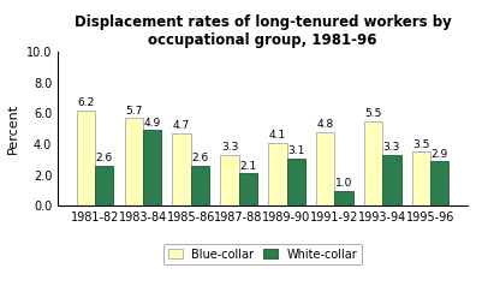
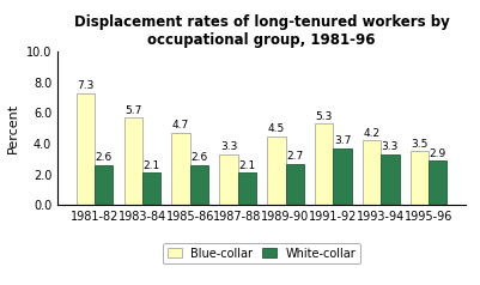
Blue-collar/1981-82: 6.2 -> 7.3
White-collar/1983-84: 4.9 -> 2.1
Blue-collar/1989-90: 4.1 -> 4.5
White-collar/1989-90: 3.1 -> 2.7
Blue-collar/1991-92: 4.8 -> 5.3
White-collar/1991-92: 1.0 -> 3.7
Blue-collar/1993-94: 5.5 -> 4.2
